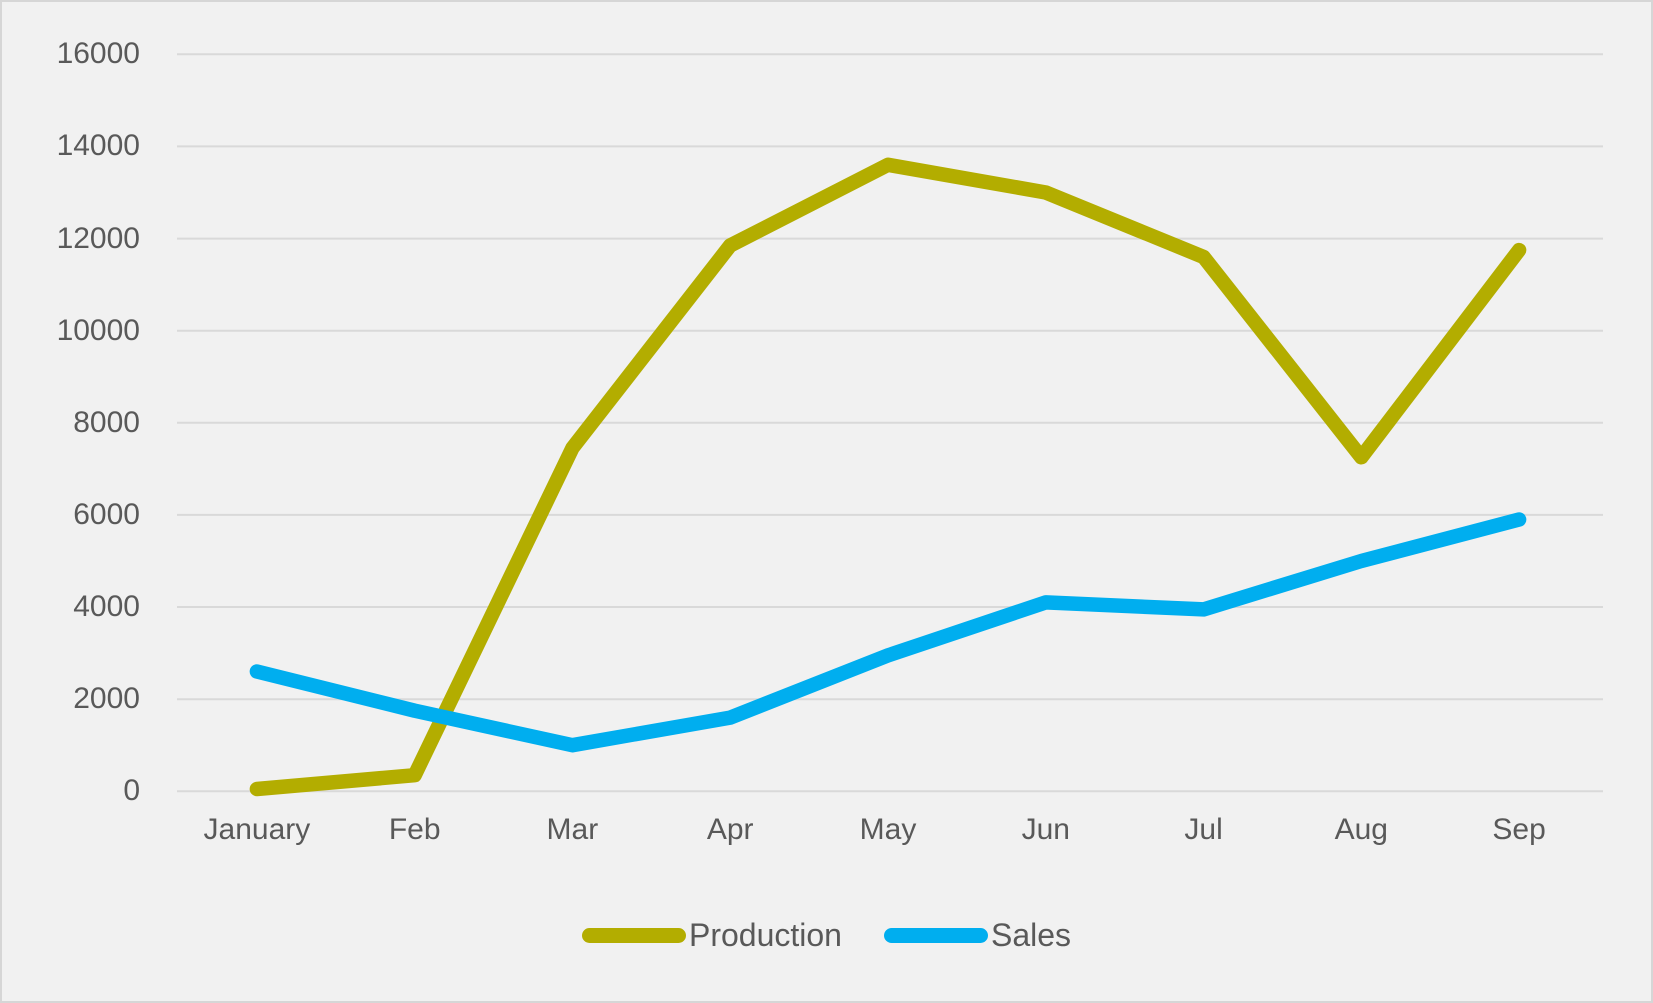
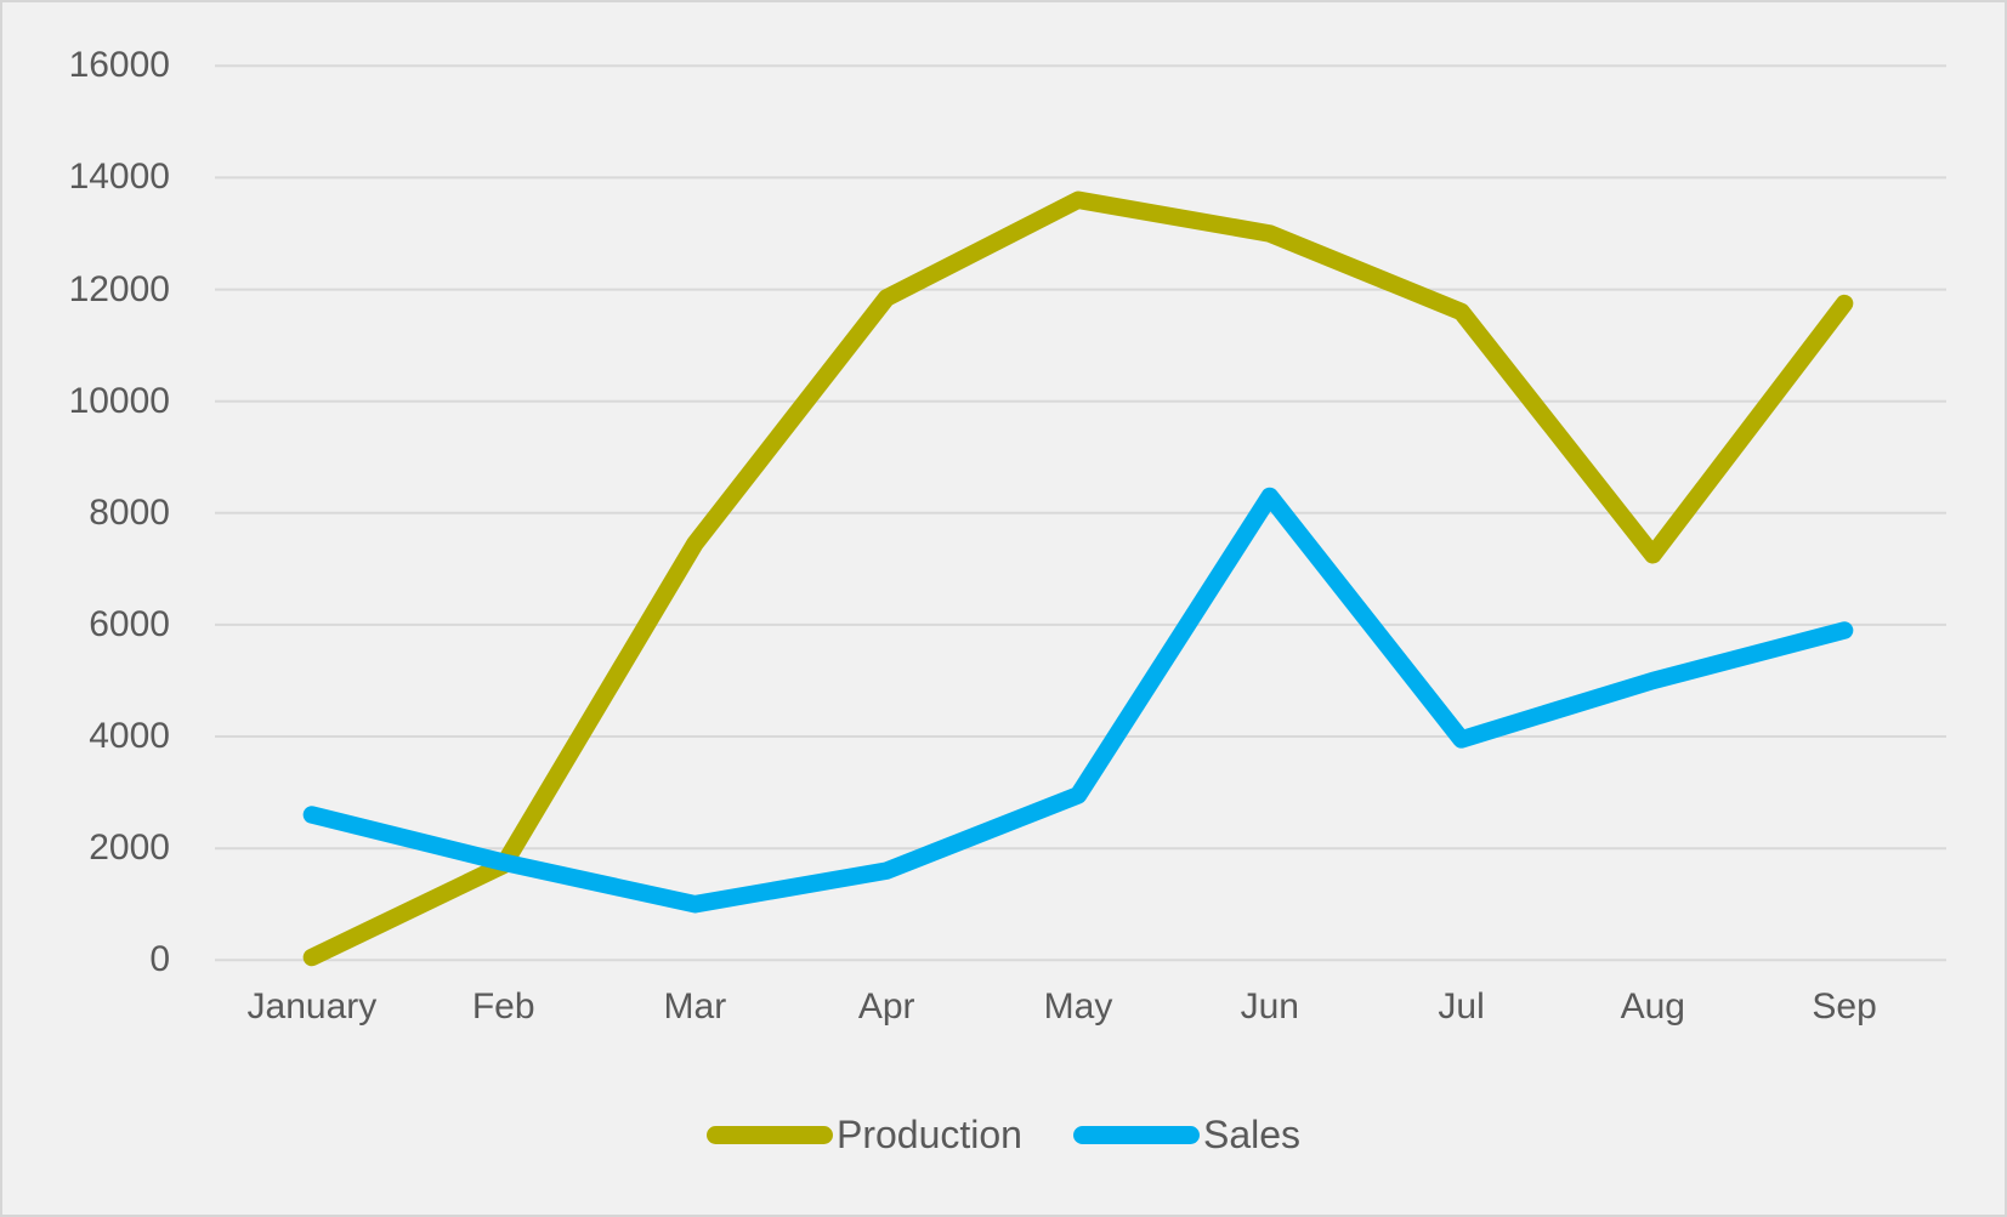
Production/Feb: 400 -> 1700
Sales/Jun: 4100 -> 8300
